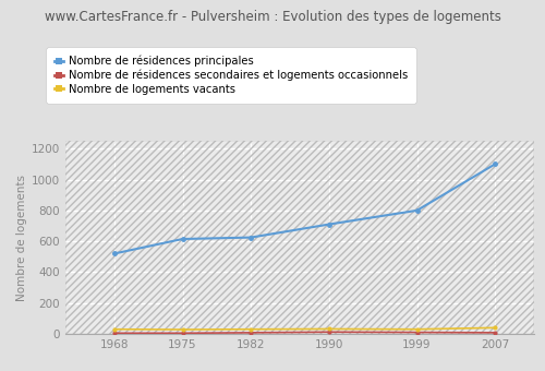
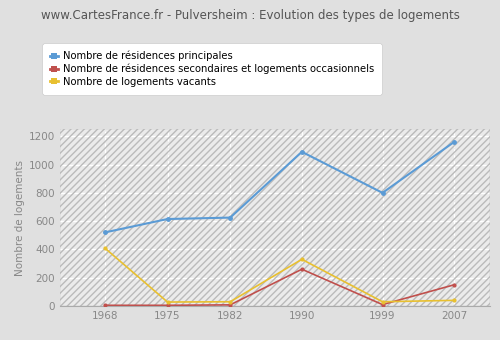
Nombre de logements vacants/1968: 30 -> 410
Nombre de résidences principales/1990: 710 -> 1090
Nombre de résidences secondaires et logements occasionnels/1990: 10 -> 260
Nombre de logements vacants/1990: 30 -> 330
Nombre de résidences principales/2007: 1100 -> 1160
Nombre de résidences secondaires et logements occasionnels/2007: 10 -> 150
